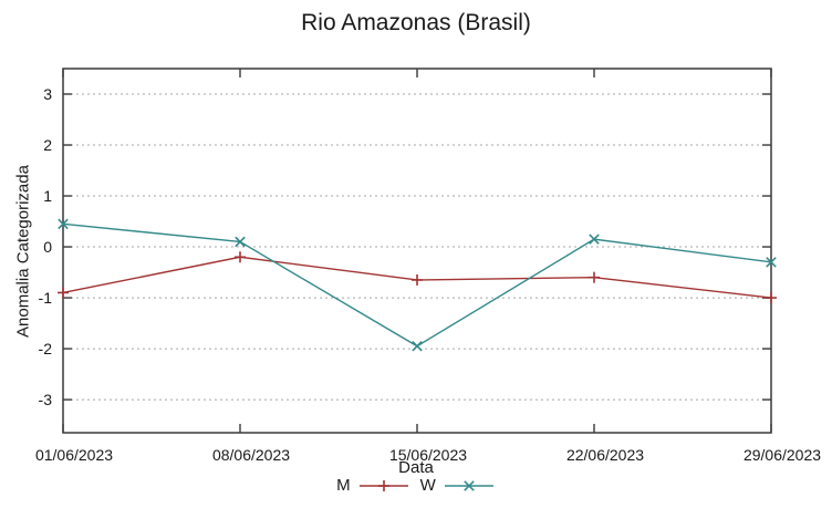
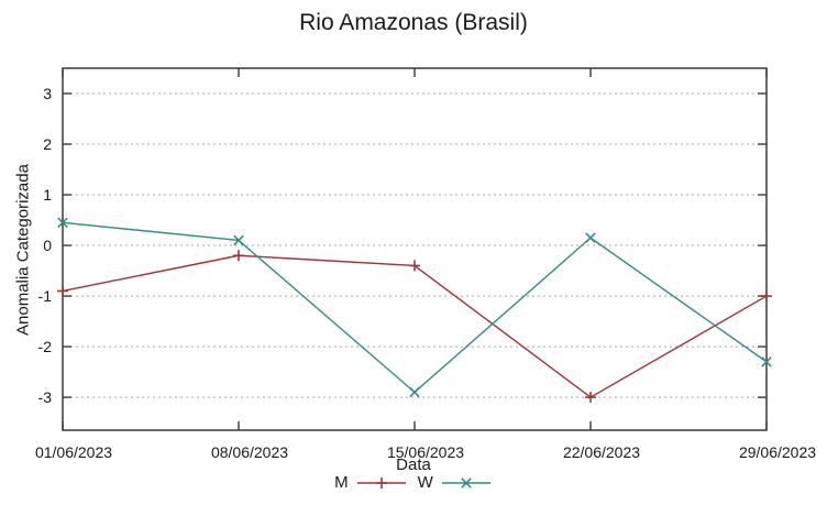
M/15/06/2023: -0.7 -> -0.4
W/15/06/2023: -1.9 -> -2.9
M/22/06/2023: -0.6 -> -3.0
W/29/06/2023: -0.3 -> -2.3
